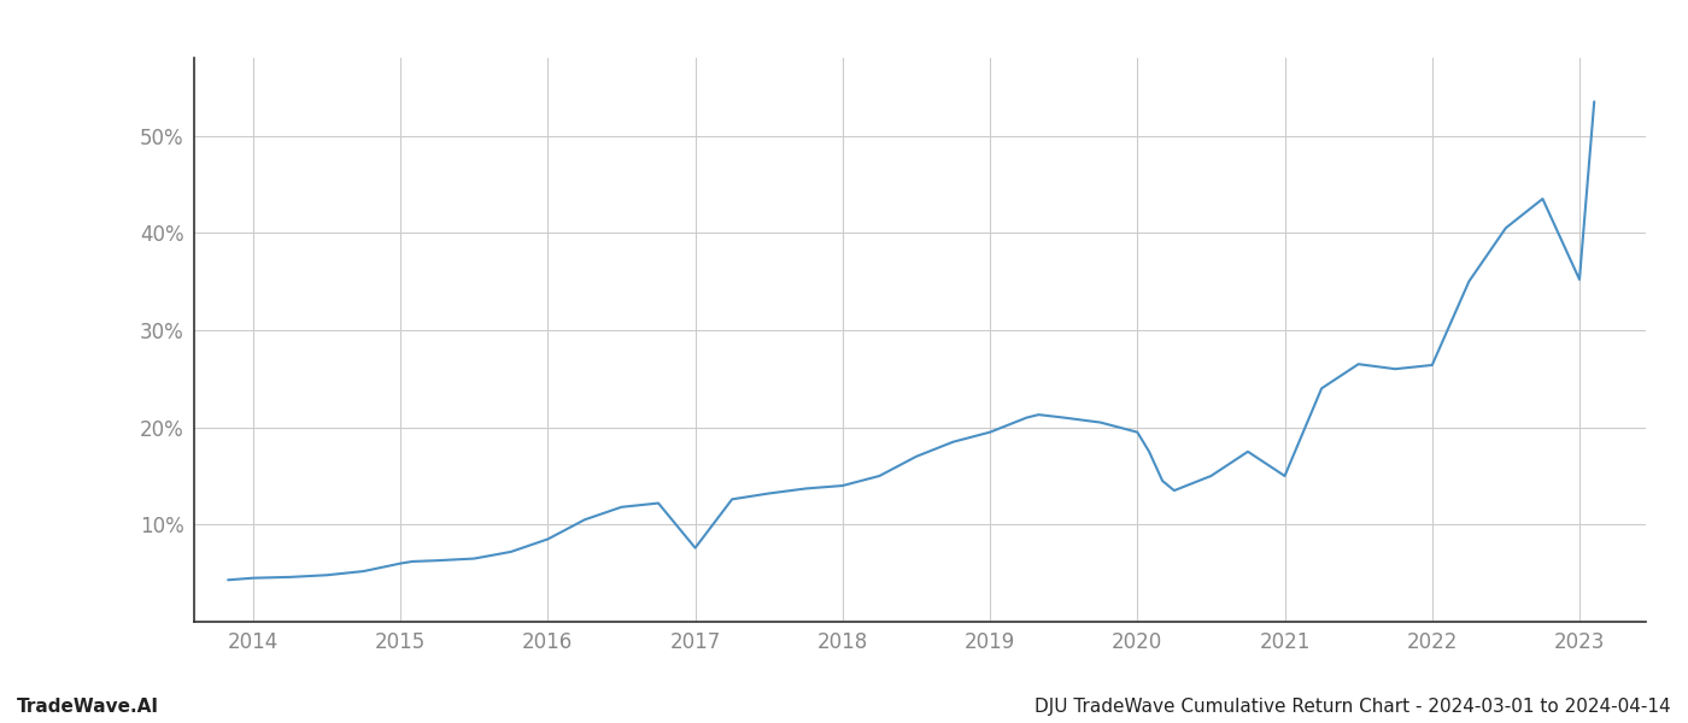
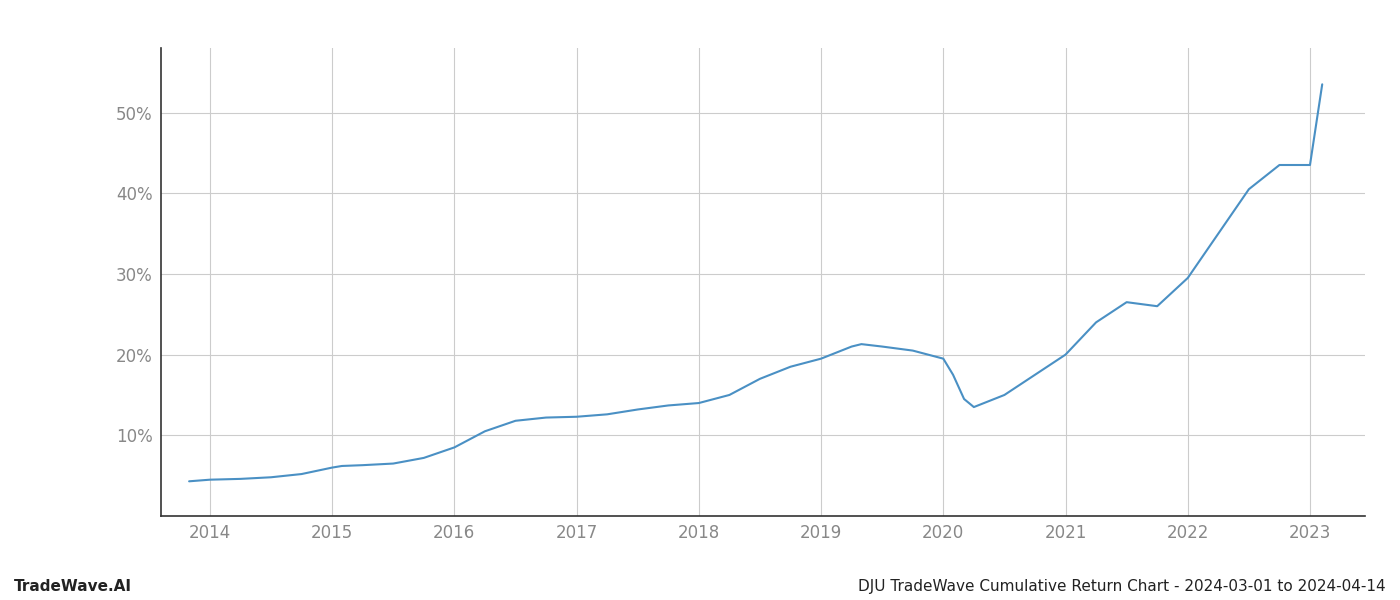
2017: 7.6% -> 12.3%
2021: 15.0% -> 20.0%
2022: 26.4% -> 29.5%
2023: 35.2% -> 43.5%
